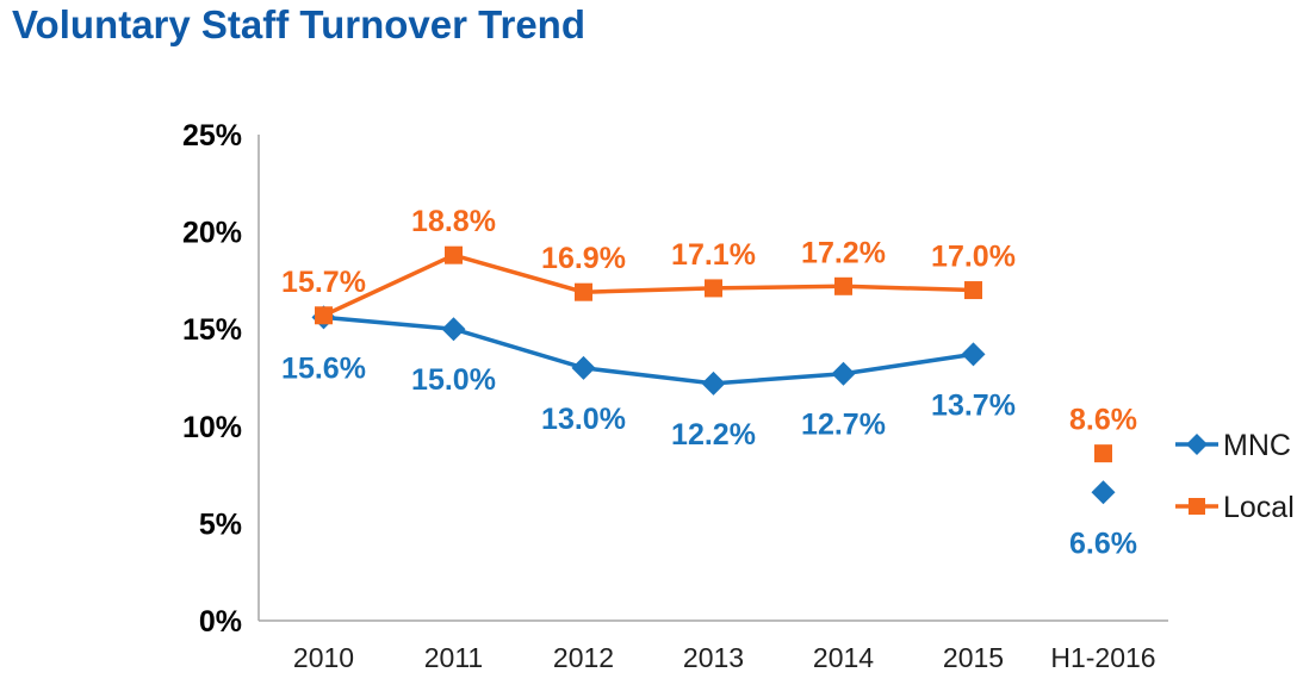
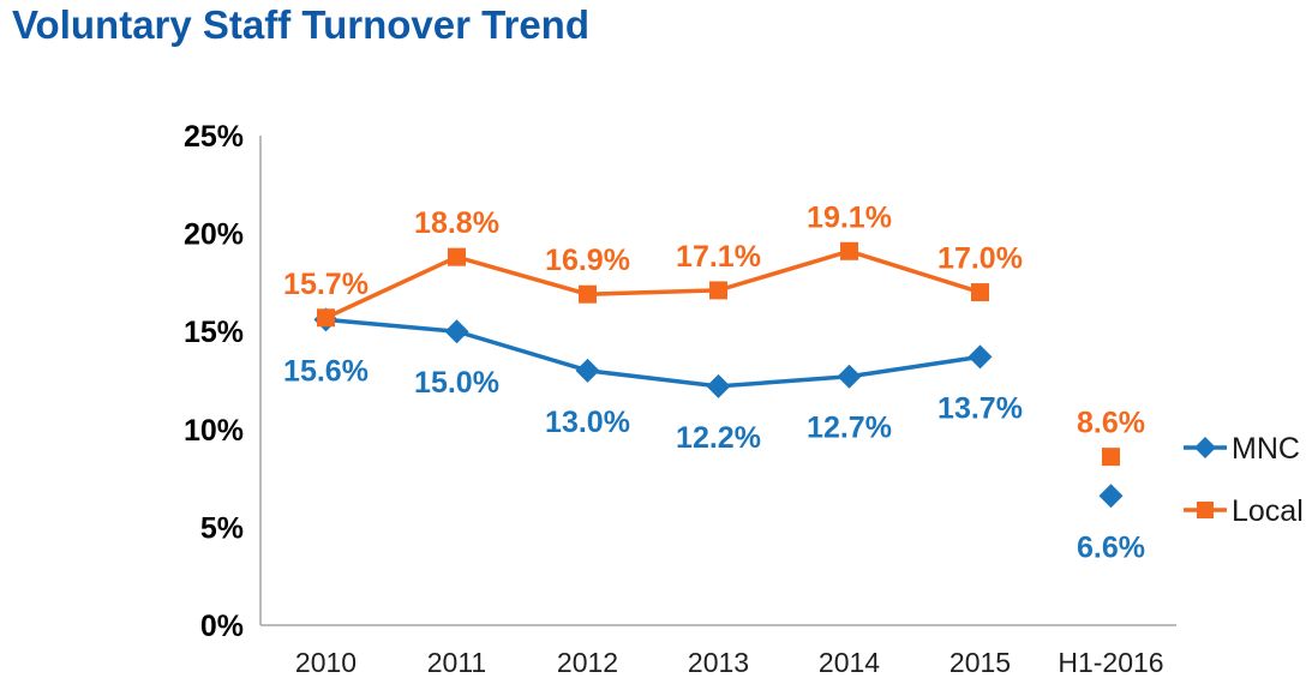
Local/2014: 17.2% -> 19.1%
